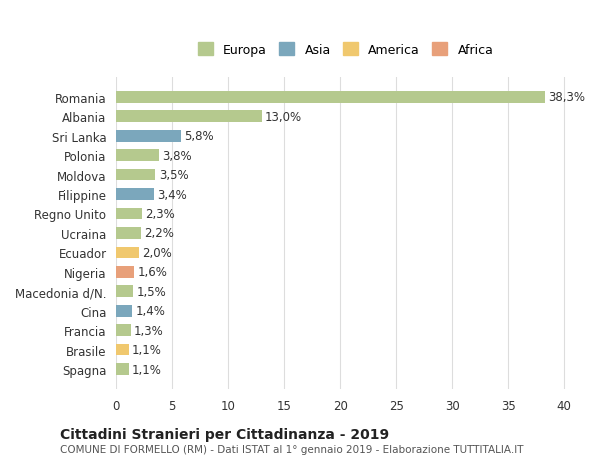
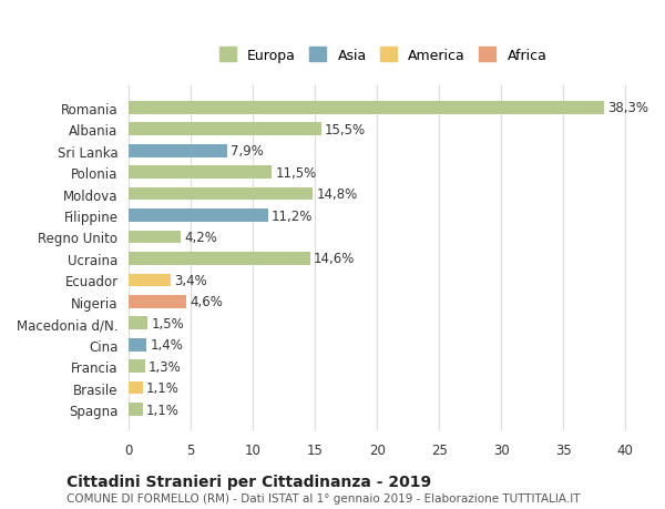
Albania: 13,0% -> 15,5%
Sri Lanka: 5,8% -> 7,9%
Polonia: 3,8% -> 11,5%
Moldova: 3,5% -> 14,8%
Filippine: 3,4% -> 11,2%
Regno Unito: 2,3% -> 4,2%
Ucraina: 2,2% -> 14,6%
Ecuador: 2,0% -> 3,4%
Nigeria: 1,6% -> 4,6%
